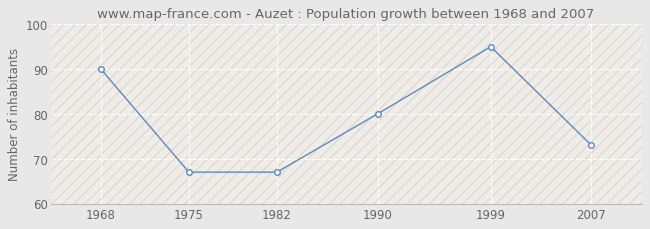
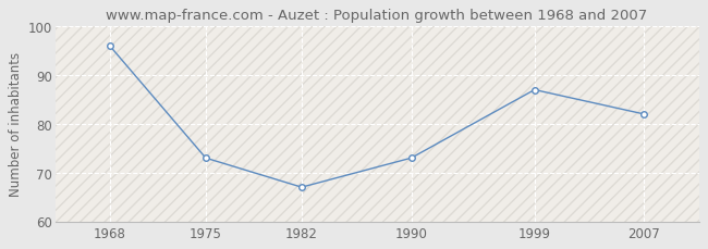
1968: 90 -> 96
1975: 67 -> 73
1990: 80 -> 73
1999: 95 -> 87
2007: 73 -> 82
